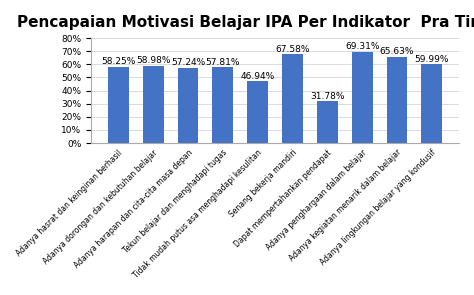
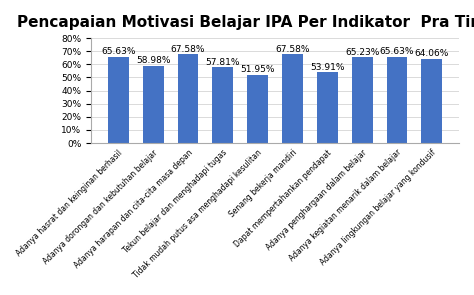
Adanya hasrat dan keinginan berhasil: 58.25% -> 65.63%
Adanya harapan dan cita-cita masa depan: 57.24% -> 67.58%
Tidak mudah putus asa menghadapi kesulitan: 46.94% -> 51.95%
Dapat mempertahankan pendapat: 31.78% -> 53.91%
Adanya penghargaan dalam belajar: 69.31% -> 65.23%
Adanya lingkungan belajar yang kondusif: 59.99% -> 64.06%
